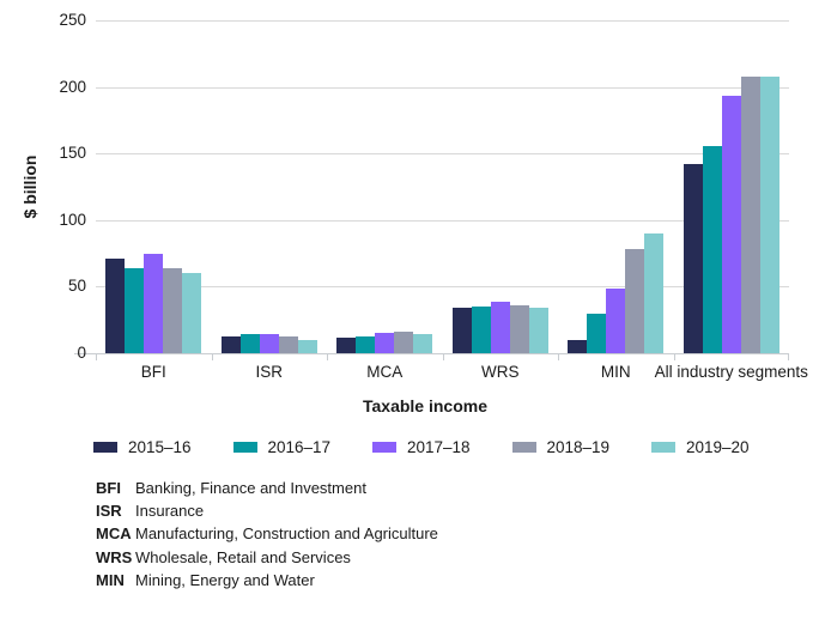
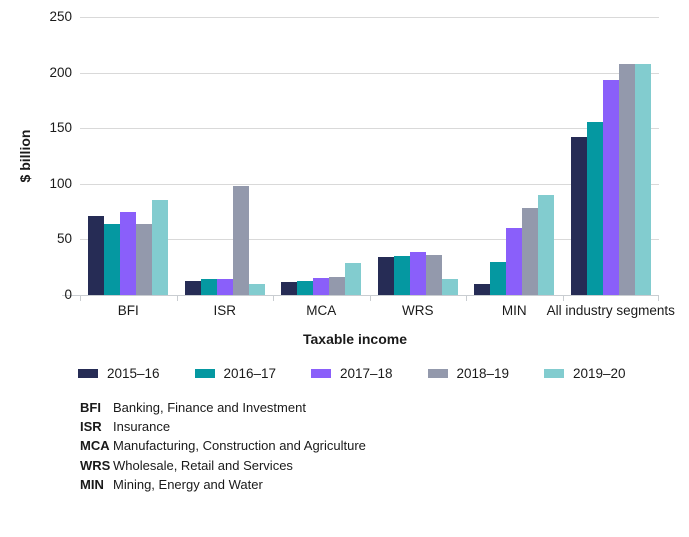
2019–20/BFI: 60 -> 85
2018–19/ISR: 13 -> 98
2019–20/MCA: 14 -> 29
2019–20/WRS: 34 -> 14
2017–18/MIN: 49 -> 60
